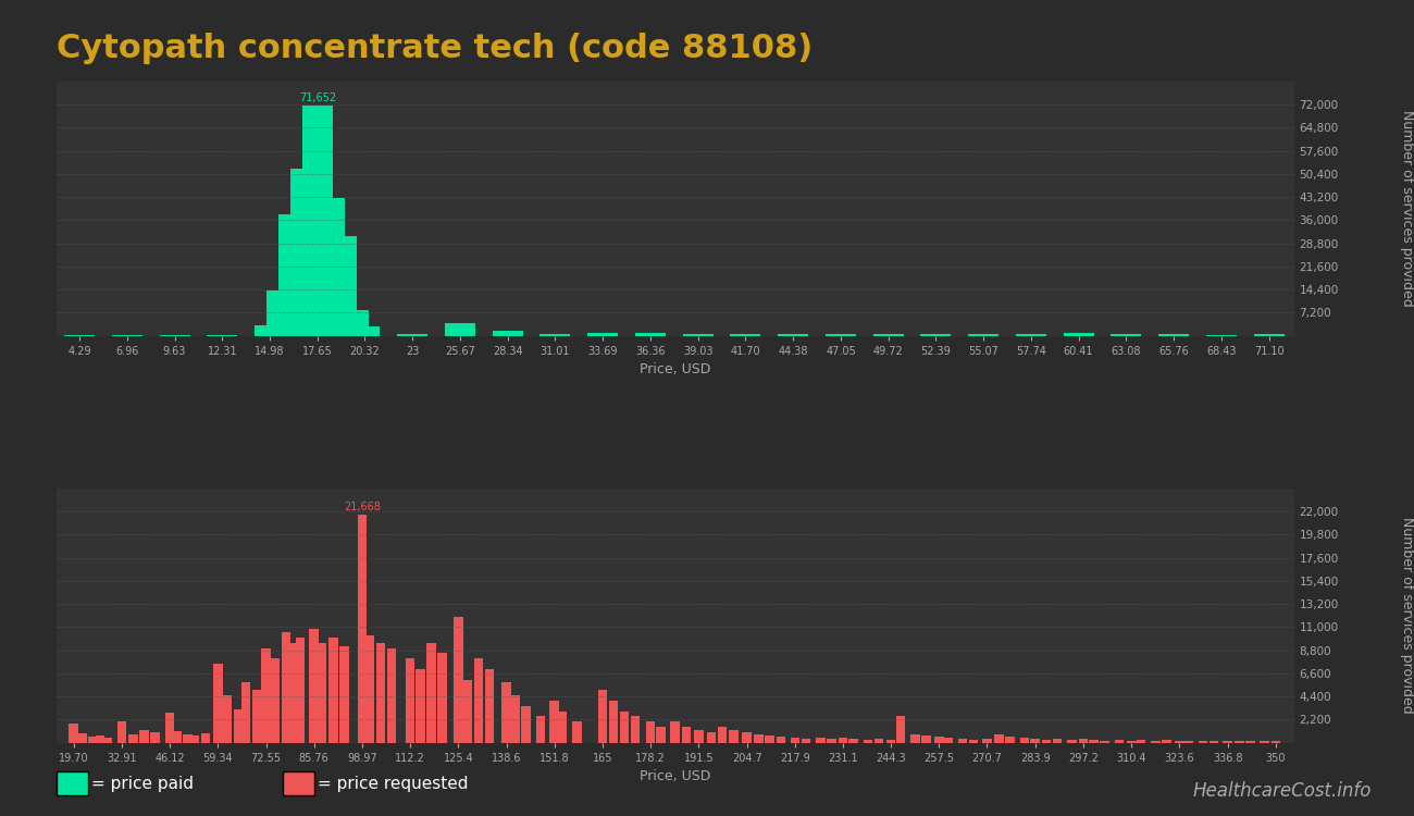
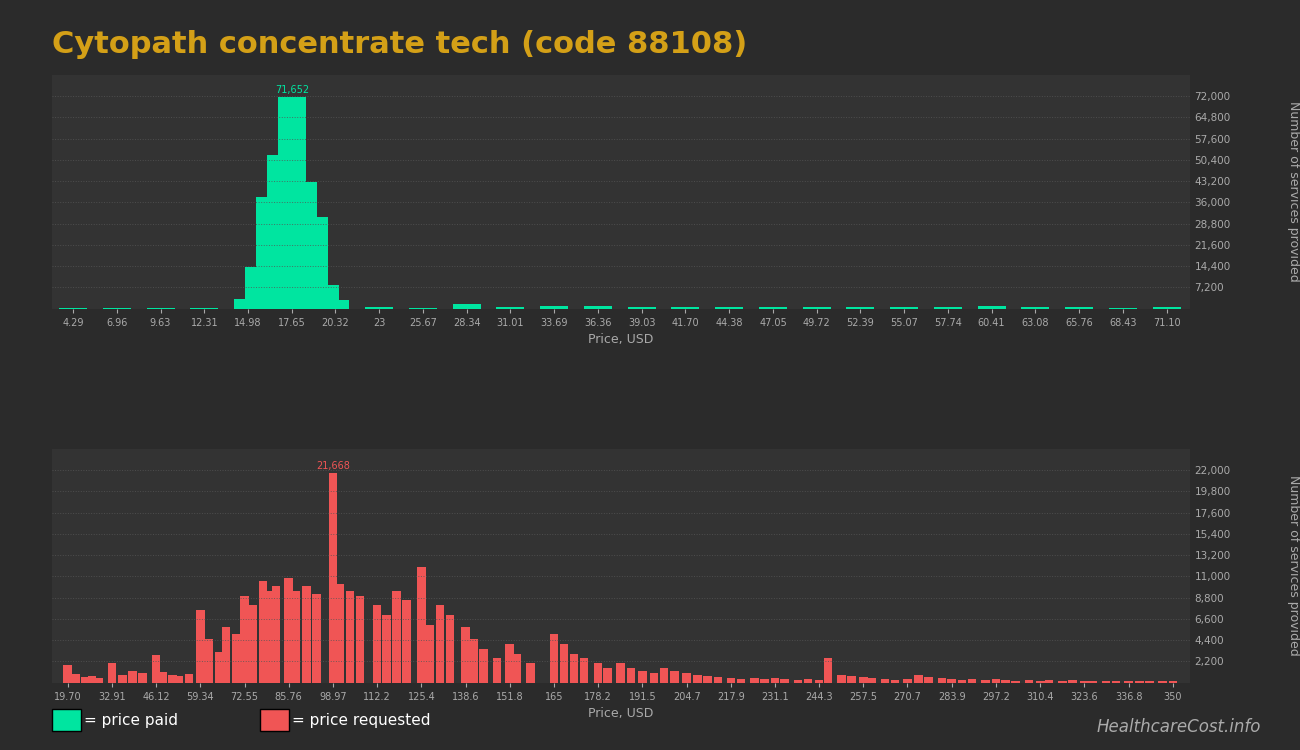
25.67: 4,000 -> 200
